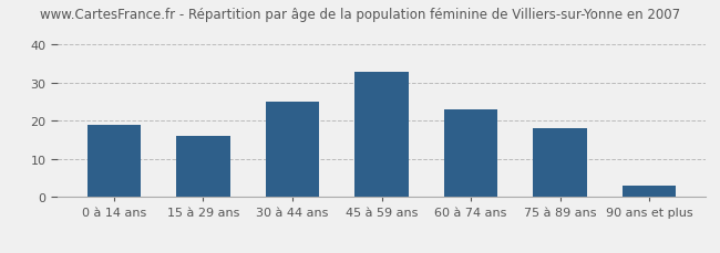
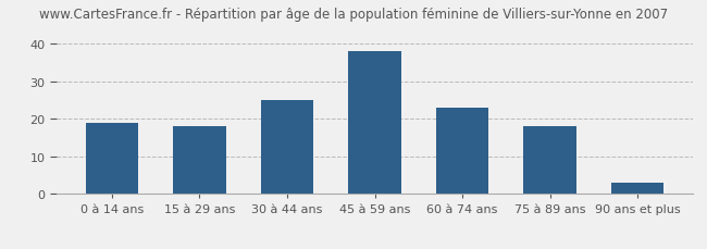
15 à 29 ans: 16 -> 18
45 à 59 ans: 33 -> 38
